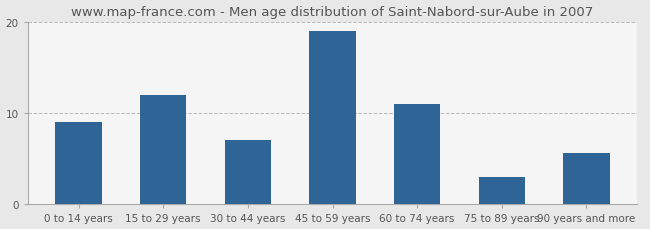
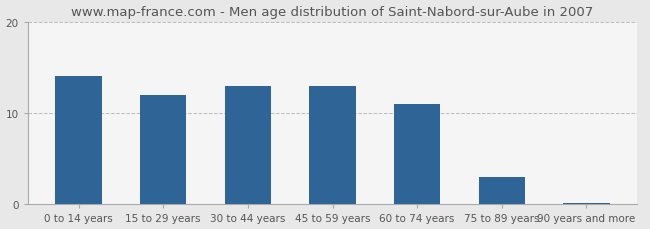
0 to 14 years: 9.0 -> 14.0
30 to 44 years: 7.0 -> 13.0
45 to 59 years: 19.0 -> 13.0
90 years and more: 5.6 -> 0.2
